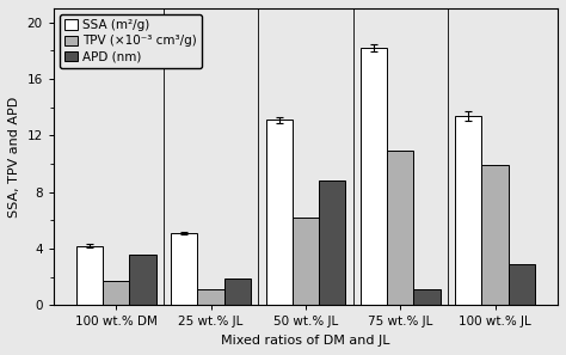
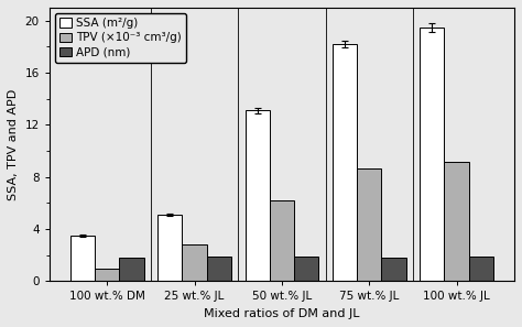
SSA (m²/g)/100 wt.% DM: 4.2 -> 3.5
TPV (×10⁻³ cm³/g)/100 wt.% DM: 1.7 -> 1.0
APD (nm)/100 wt.% DM: 3.6 -> 1.8
TPV (×10⁻³ cm³/g)/25 wt.% JL: 1.1 -> 2.8
APD (nm)/50 wt.% JL: 8.8 -> 1.9
TPV (×10⁻³ cm³/g)/75 wt.% JL: 10.9 -> 8.7
APD (nm)/75 wt.% JL: 1.1 -> 1.8
SSA (m²/g)/100 wt.% JL: 13.4 -> 19.5
TPV (×10⁻³ cm³/g)/100 wt.% JL: 9.9 -> 9.2
APD (nm)/100 wt.% JL: 2.9 -> 1.9
